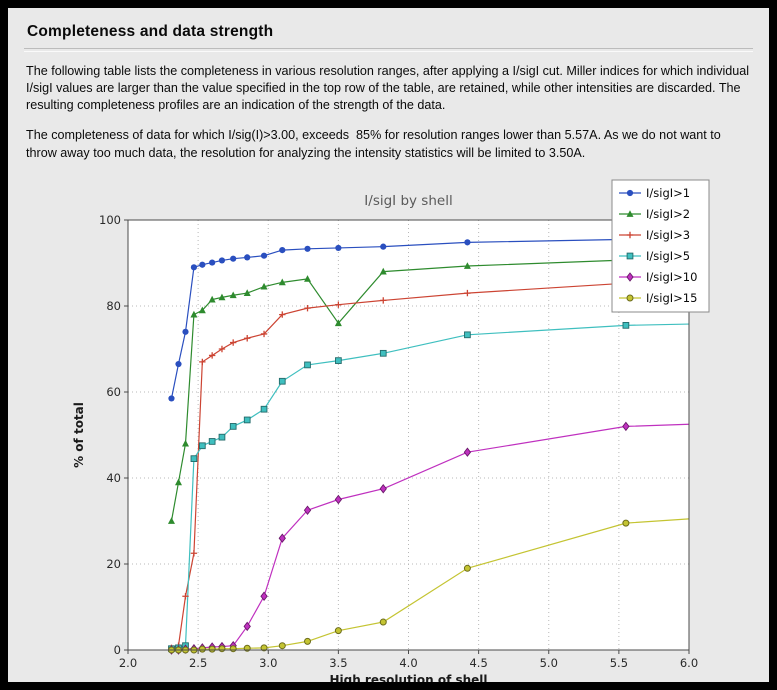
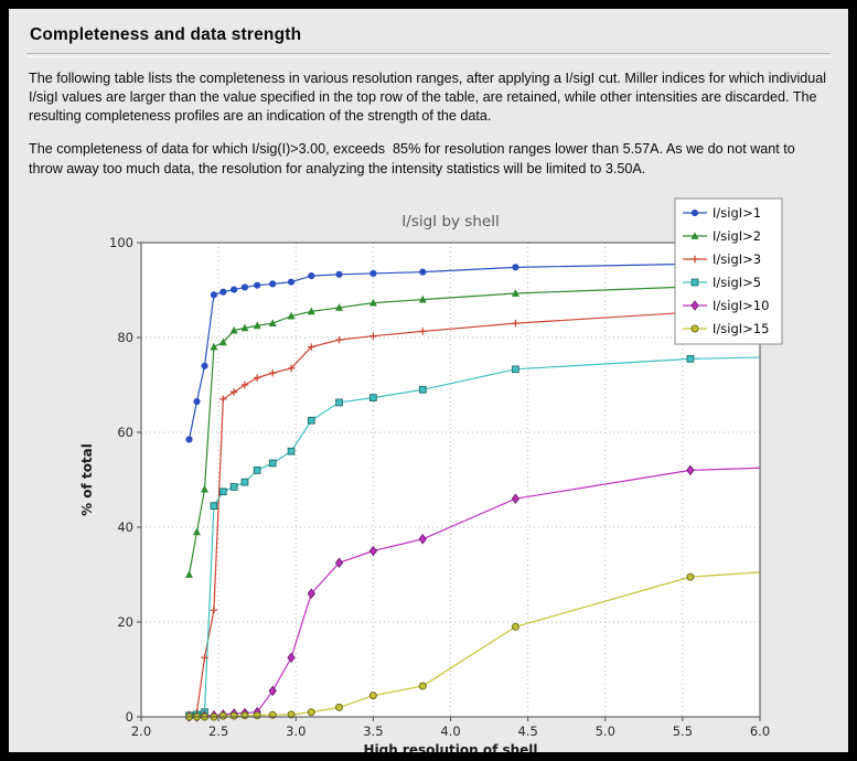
I/sigI>2/3.5: 76 -> 87
